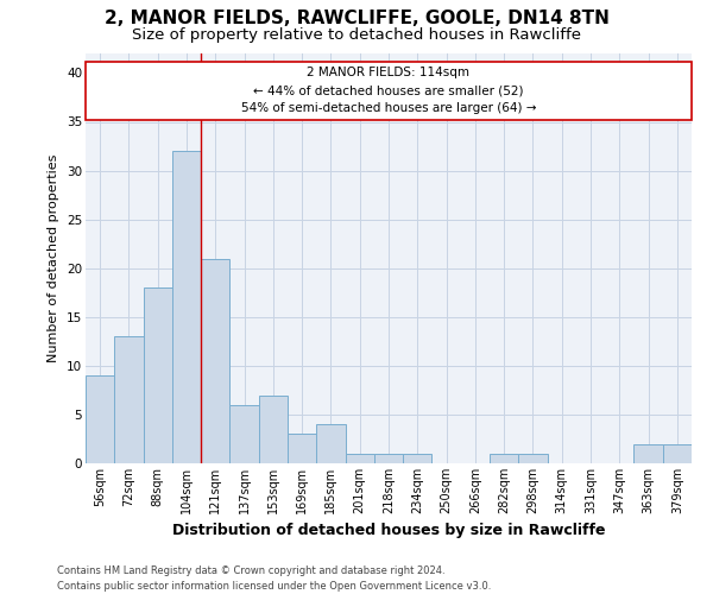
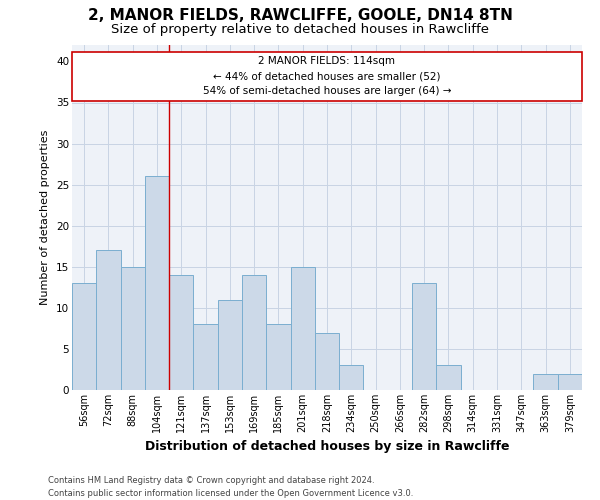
56sqm: 9 -> 13
72sqm: 13 -> 17
88sqm: 18 -> 15
104sqm: 32 -> 26
121sqm: 21 -> 14
137sqm: 6 -> 8
153sqm: 7 -> 11
169sqm: 3 -> 14
185sqm: 4 -> 8
201sqm: 1 -> 15
218sqm: 1 -> 7
234sqm: 1 -> 3
282sqm: 1 -> 13
298sqm: 1 -> 3
